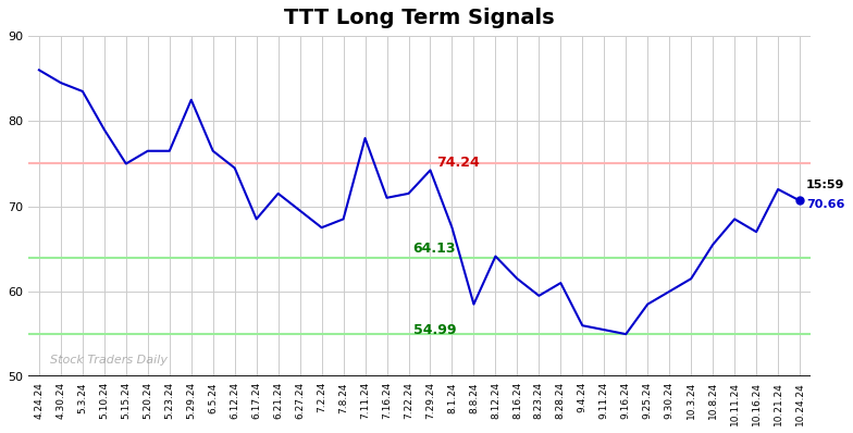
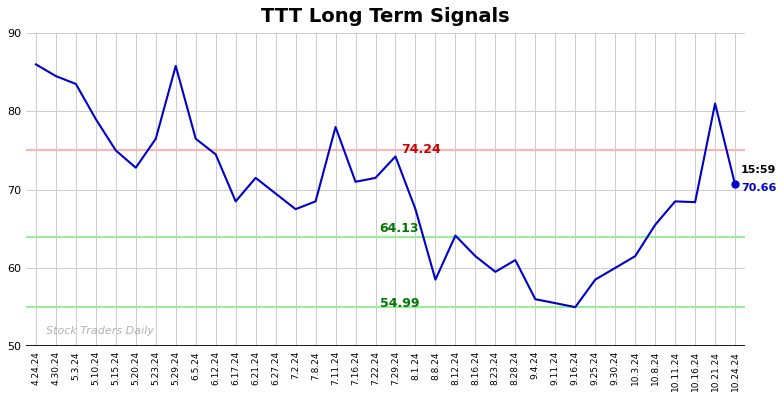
5.20.24: 76.5 -> 72.8
5.29.24: 82.5 -> 85.8
10.16.24: 67.0 -> 68.4
10.21.24: 72.0 -> 81.0
